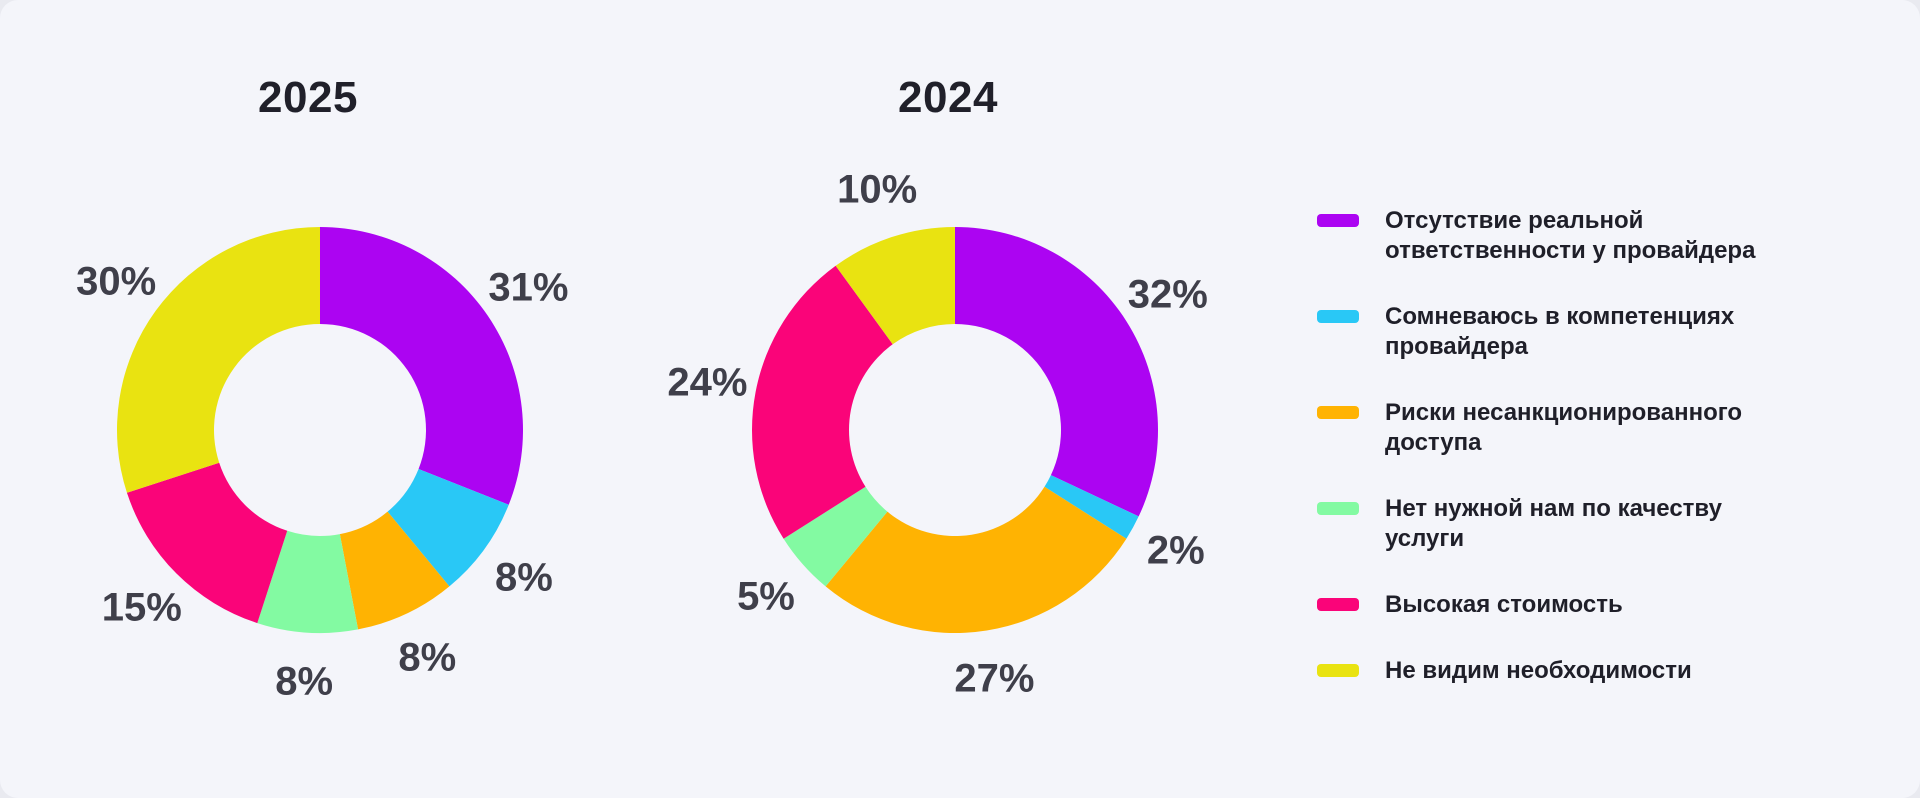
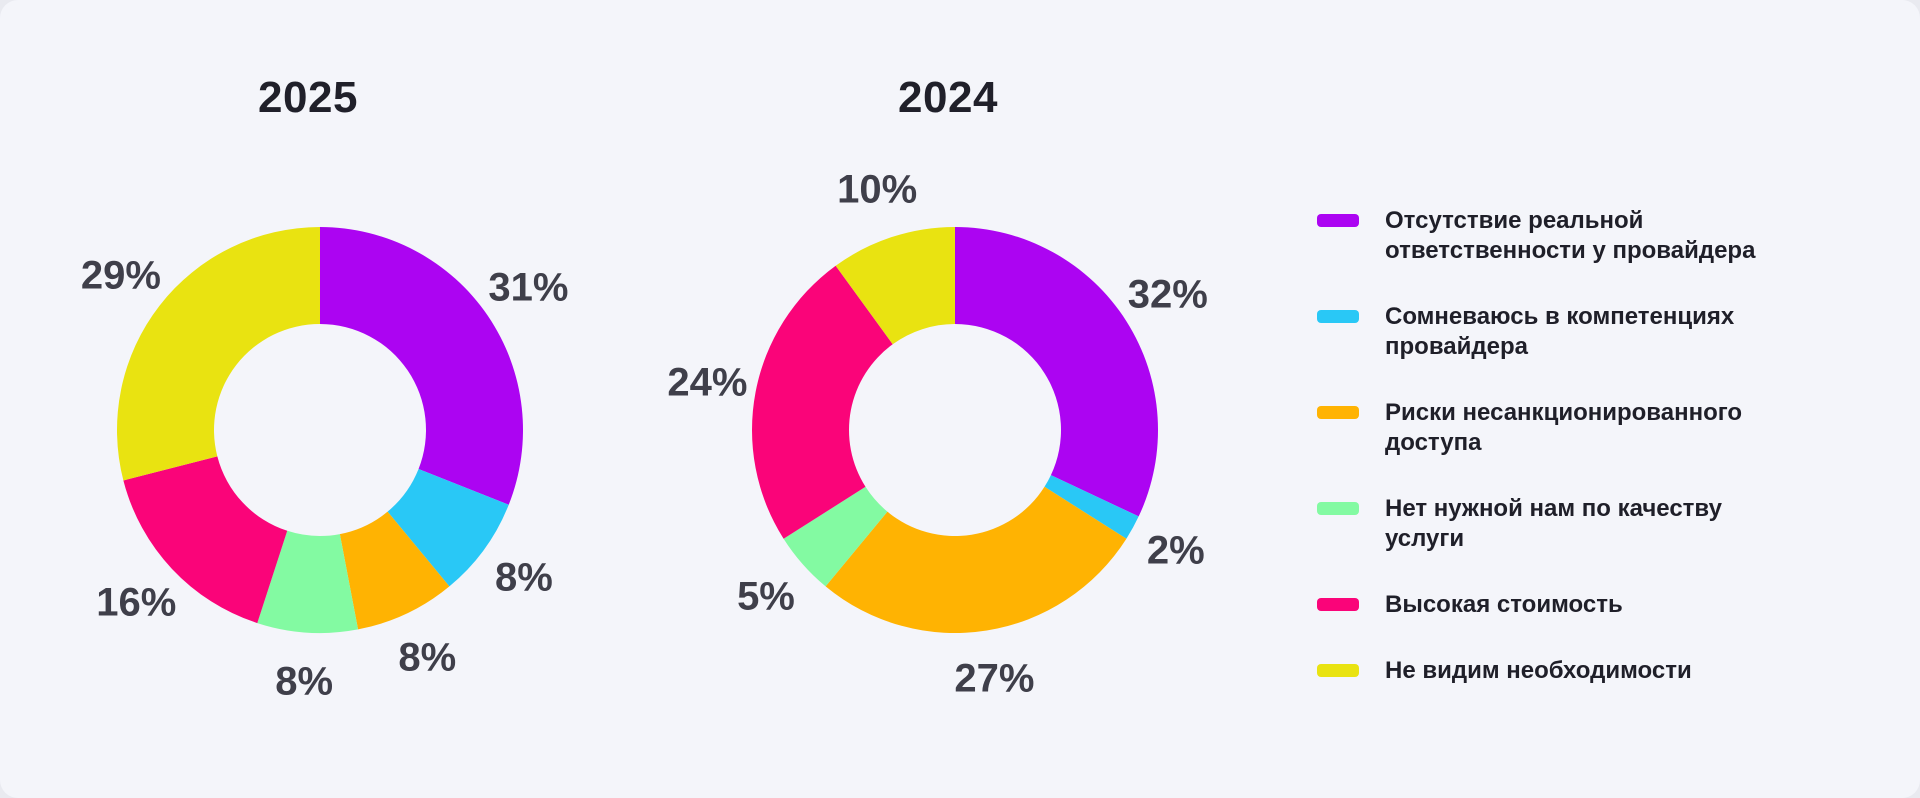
2025/Высокая стоимость: 15% -> 16%
2025/Не видим необходимости: 30% -> 29%
